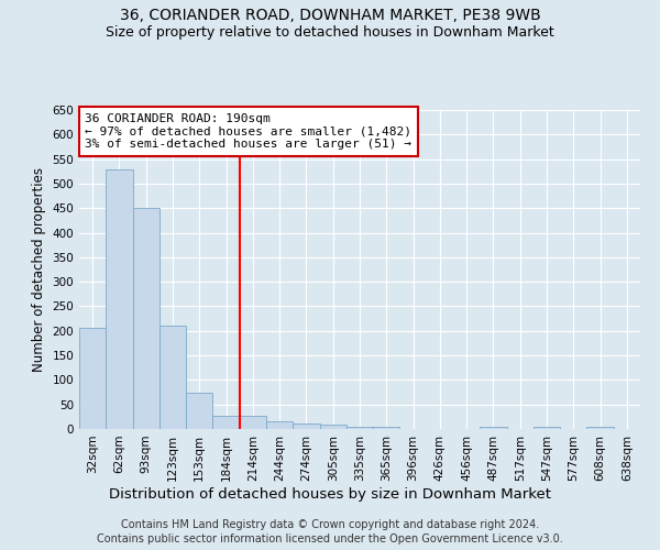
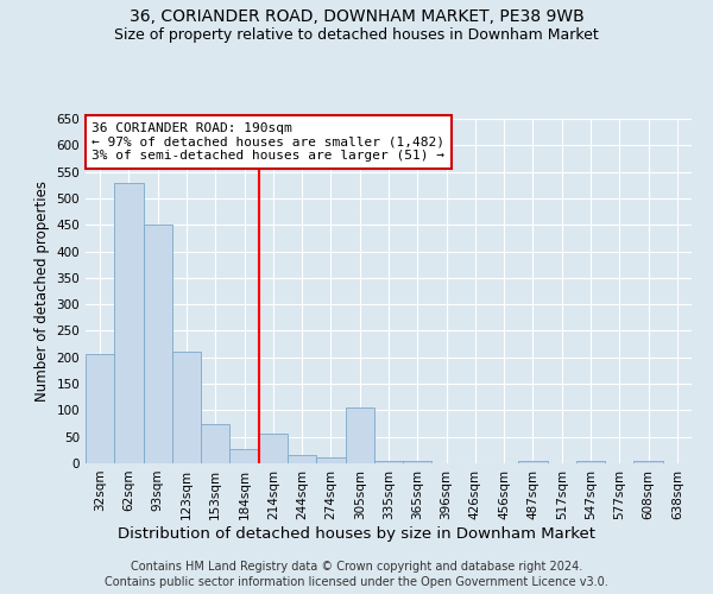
214sqm: 27 -> 55
305sqm: 8 -> 105
